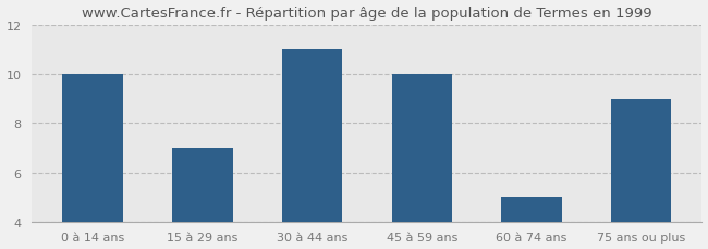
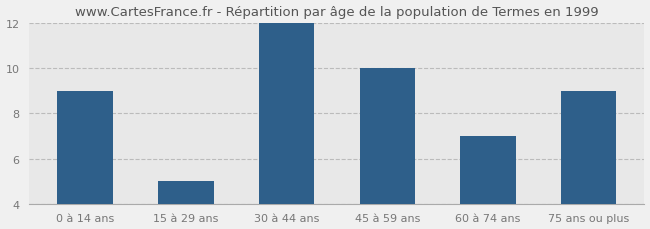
0 à 14 ans: 10 -> 9
15 à 29 ans: 7 -> 5
30 à 44 ans: 11 -> 12
60 à 74 ans: 5 -> 7
